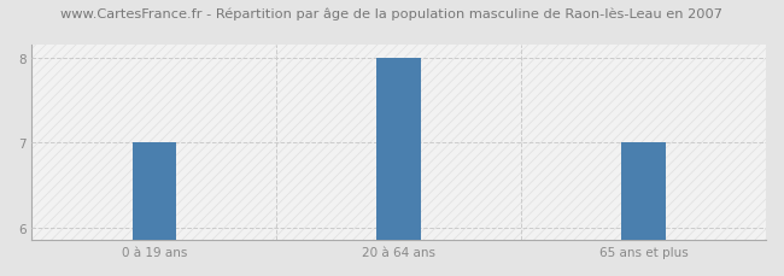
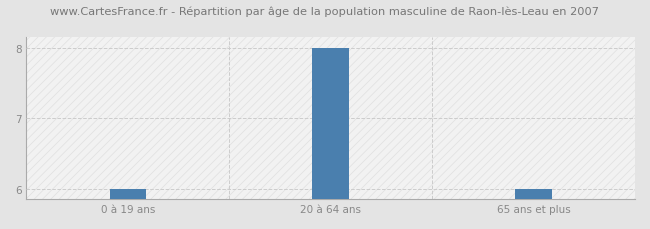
0 à 19 ans: 7 -> 6
65 ans et plus: 7 -> 6
